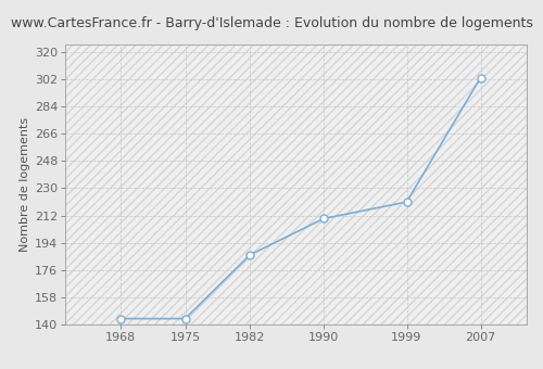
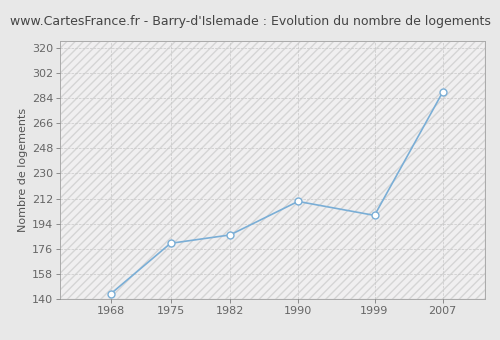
1975: 144 -> 180
1999: 221 -> 200
2007: 303 -> 288
